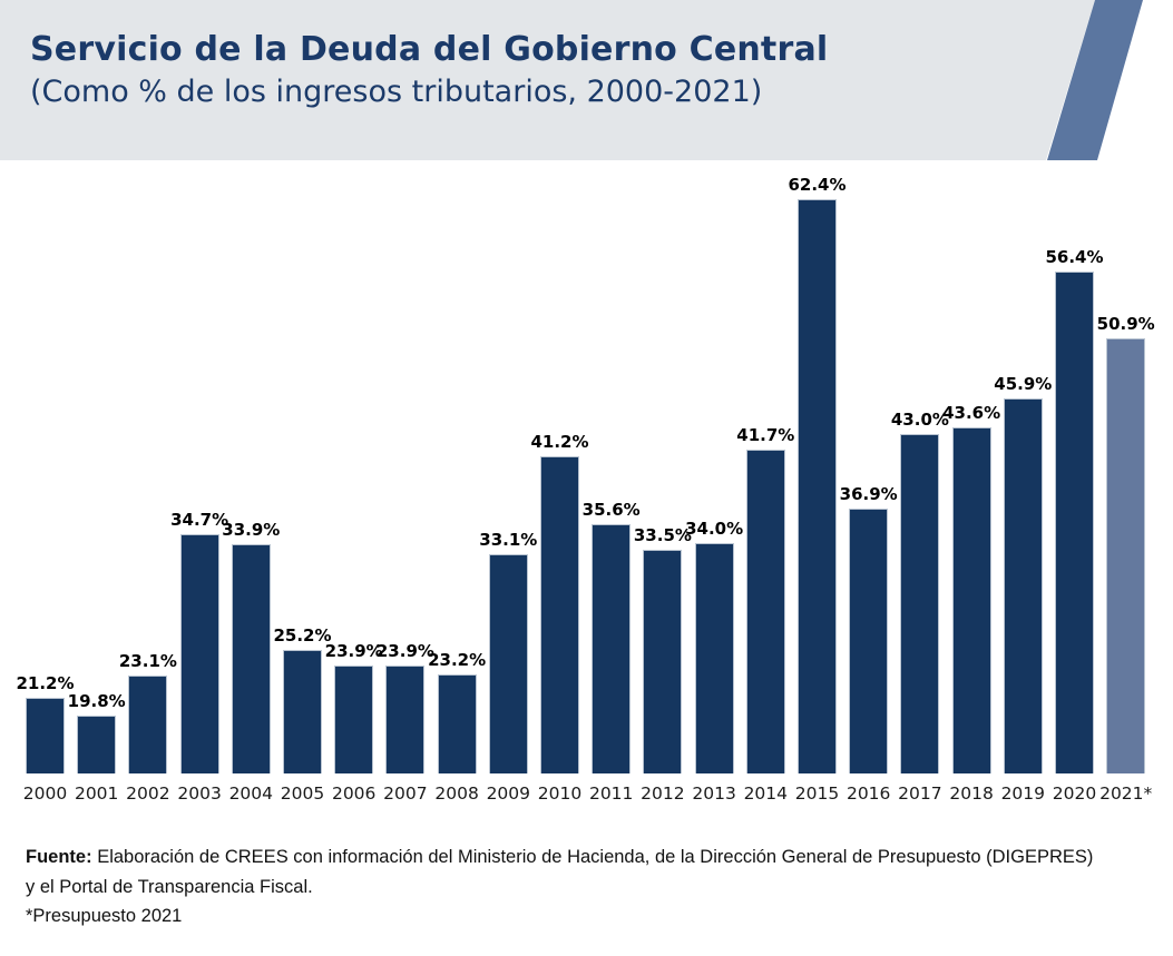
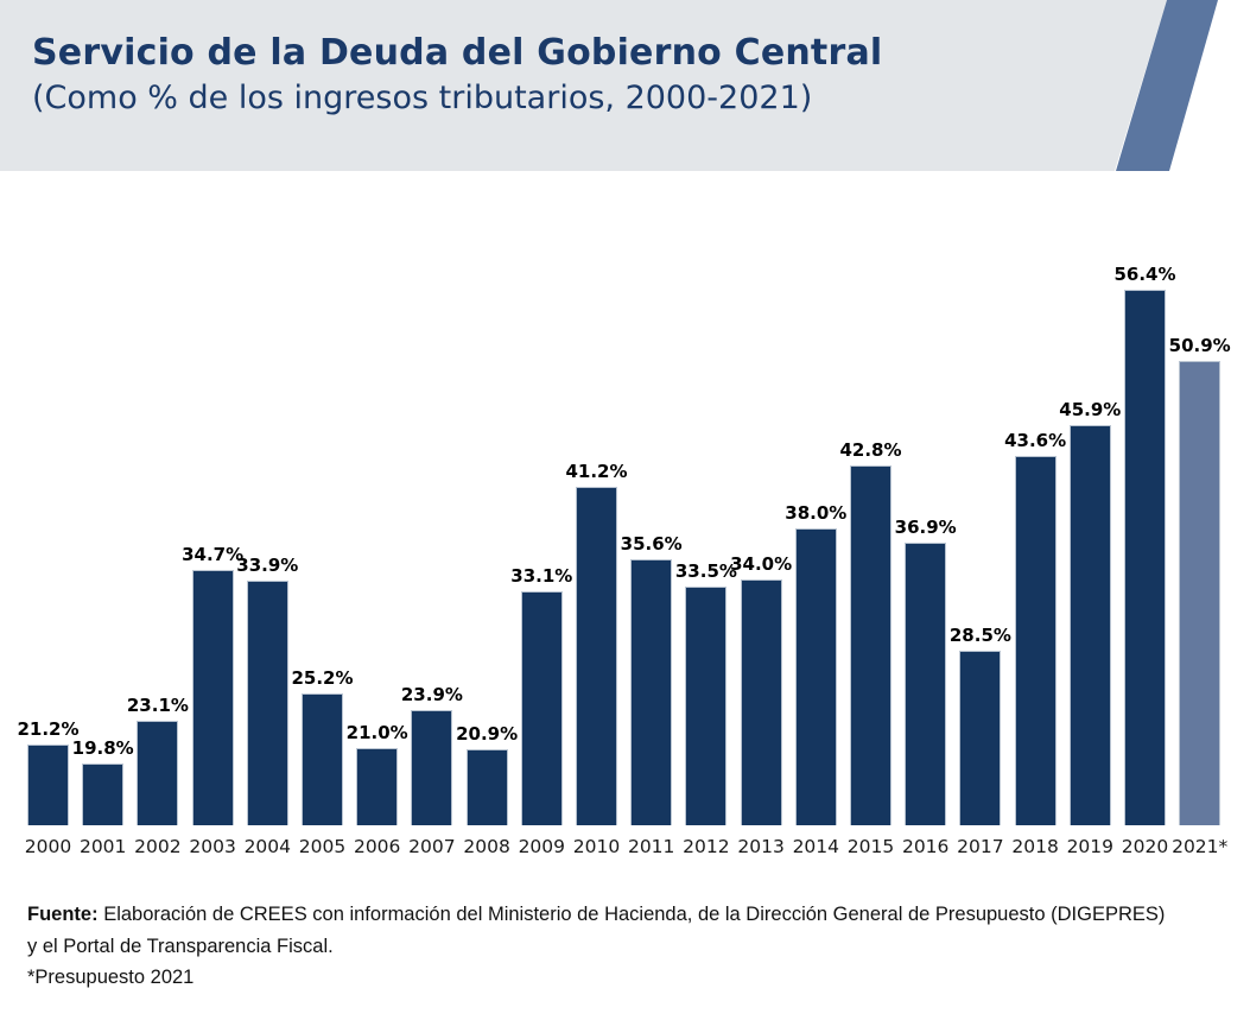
2006: 23.9% -> 21.0%
2008: 23.2% -> 20.9%
2014: 41.7% -> 38.0%
2015: 62.4% -> 42.8%
2017: 43.0% -> 28.5%
